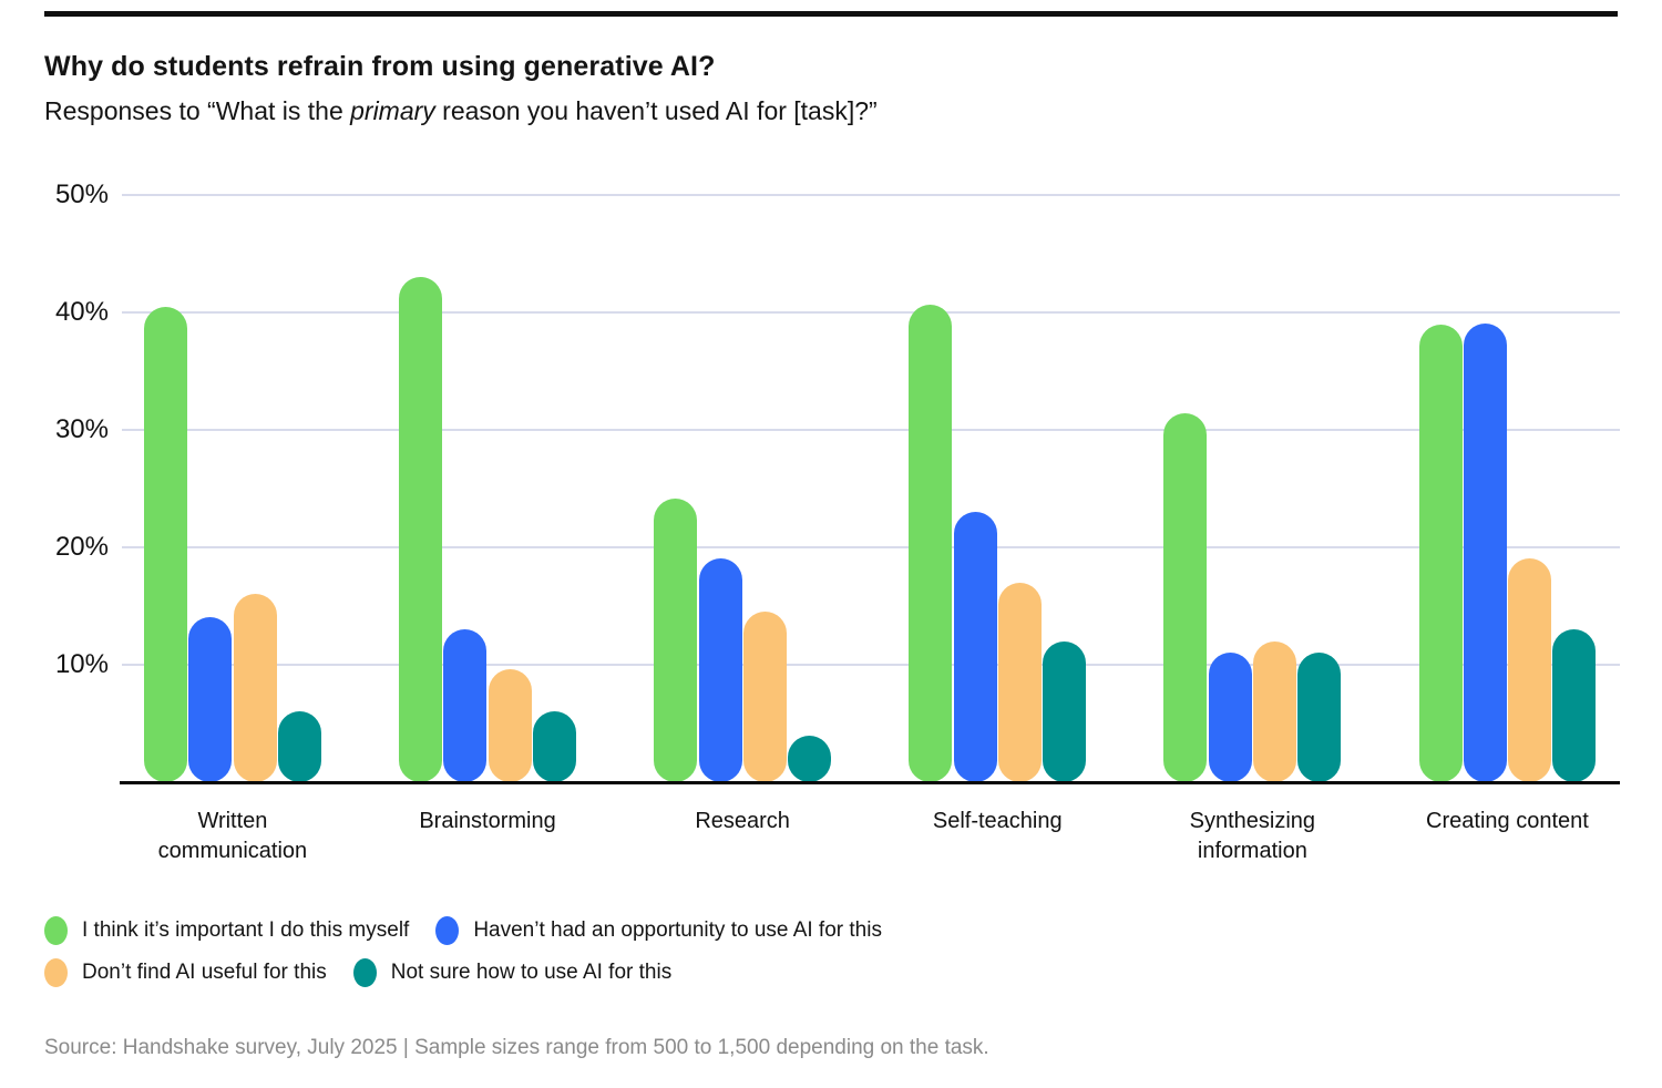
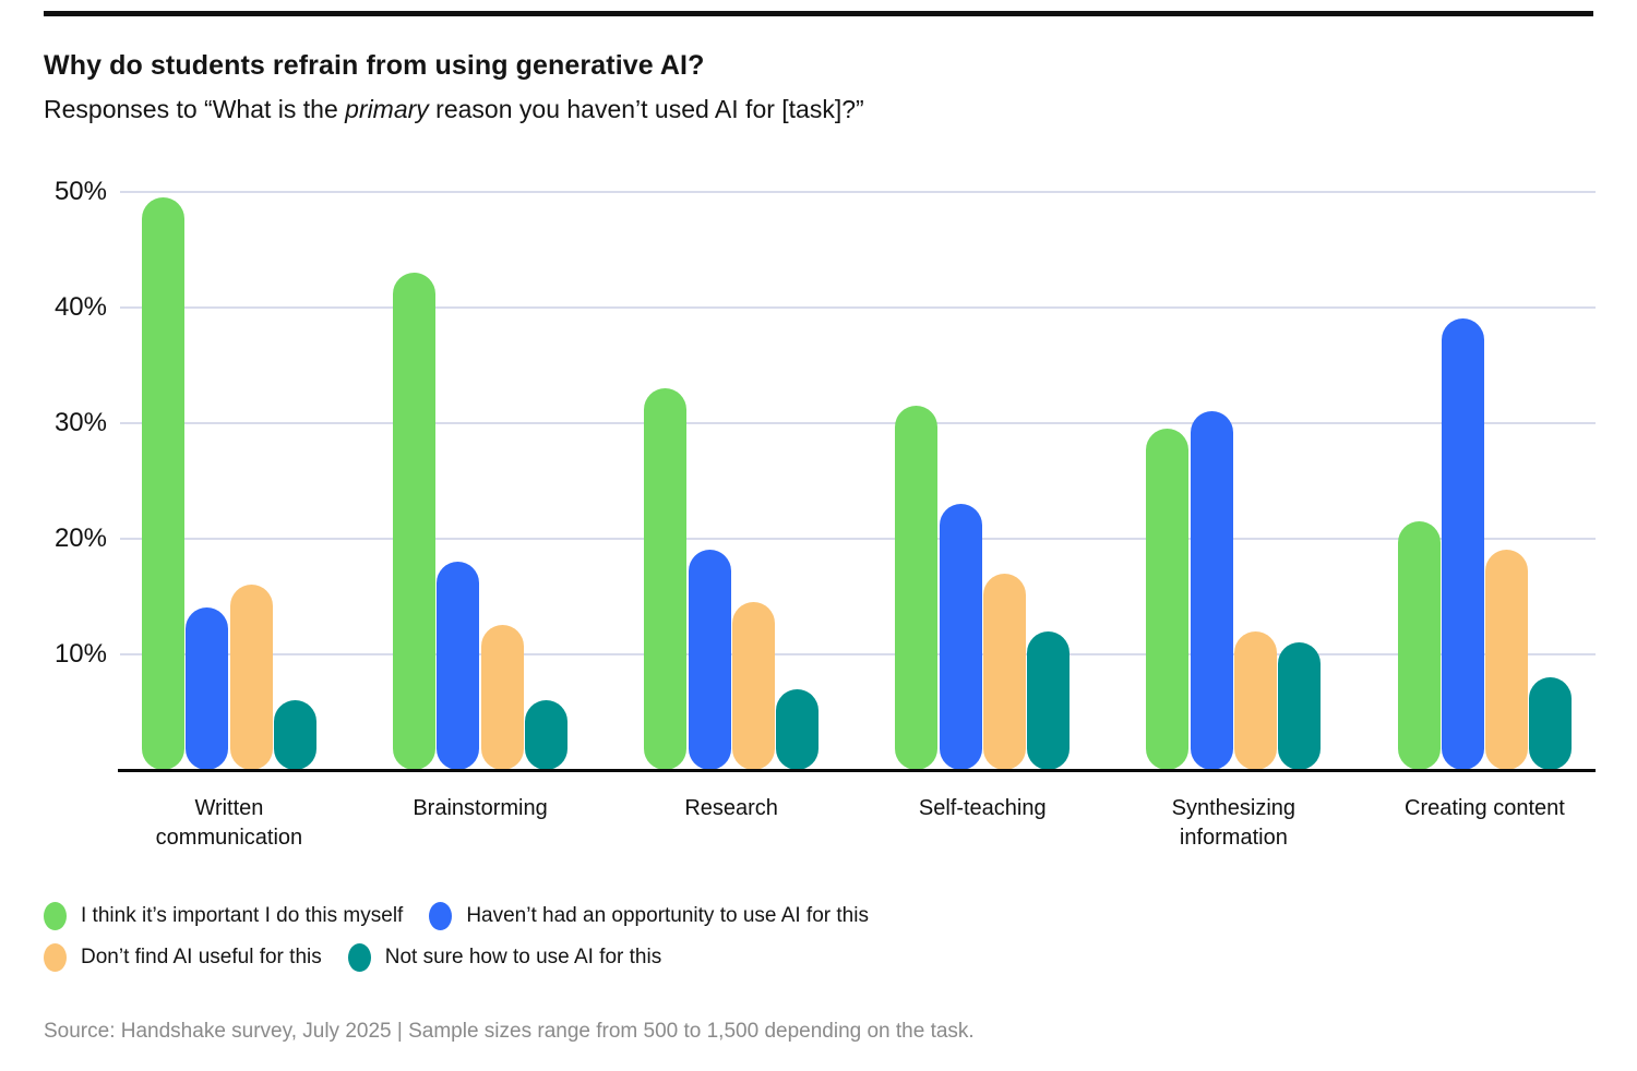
I think it’s important I do this myself/Written communication: 40.4% -> 49.5%
Haven’t had an opportunity to use AI for this/Brainstorming: 13% -> 18%
Don’t find AI useful for this/Brainstorming: 9.6% -> 12.5%
I think it’s important I do this myself/Research: 24.1% -> 33.0%
Not sure how to use AI for this/Research: 4% -> 7%
I think it’s important I do this myself/Self-teaching: 40.6% -> 31.5%
I think it’s important I do this myself/Synthesizing information: 31.4% -> 29.5%
Haven’t had an opportunity to use AI for this/Synthesizing information: 11% -> 31%
I think it’s important I do this myself/Creating content: 38.9% -> 21.5%
Not sure how to use AI for this/Creating content: 13% -> 8%
